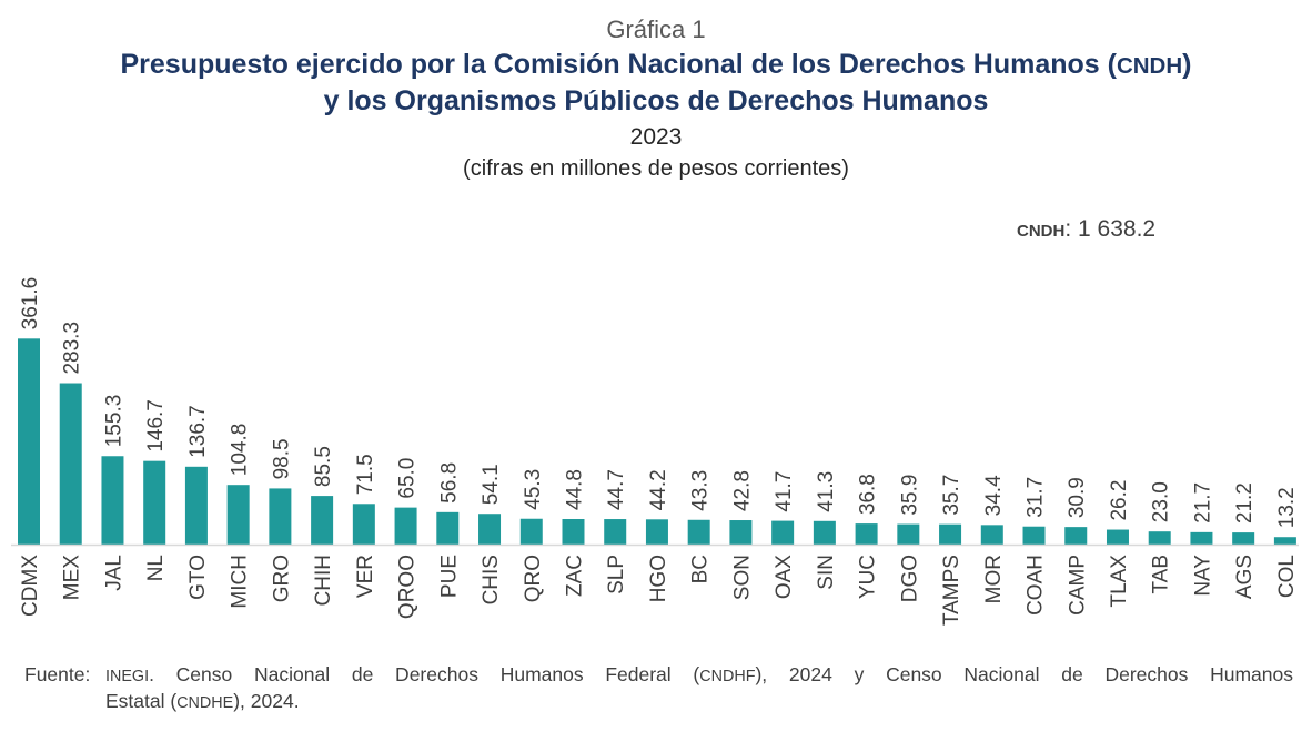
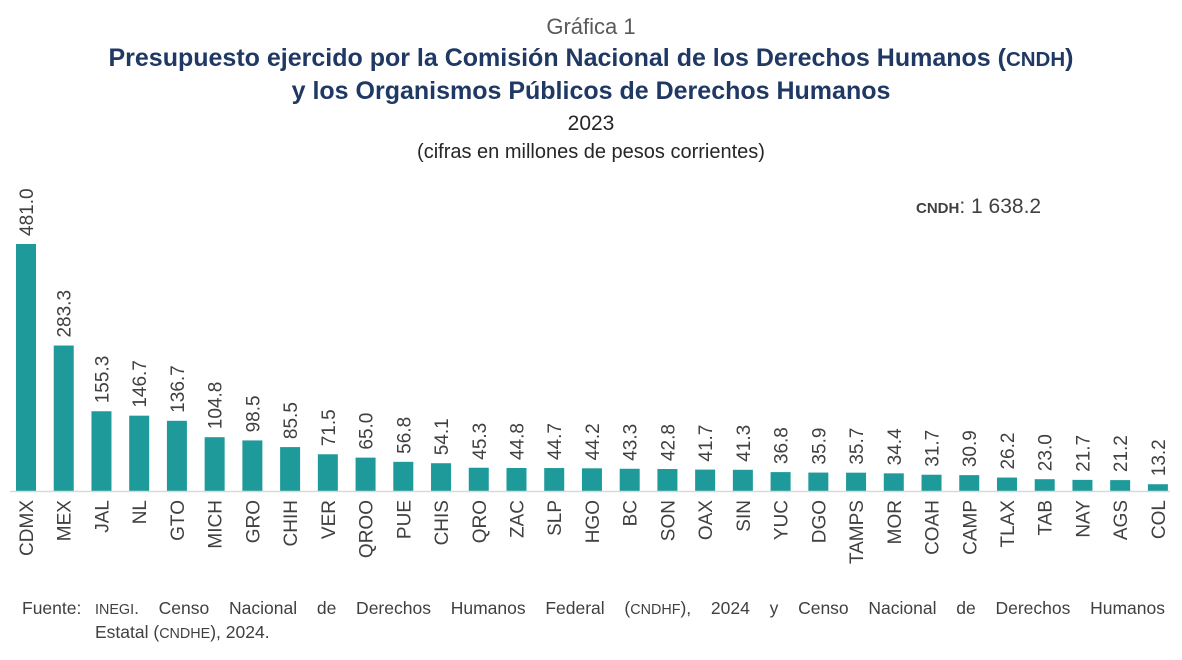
CDMX: 361.6 -> 481.0
